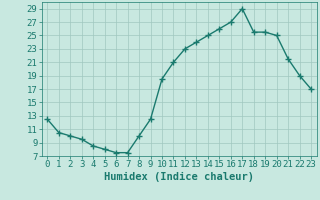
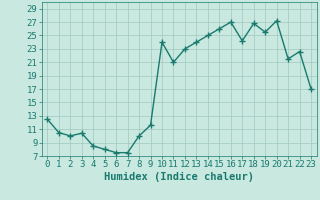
3: 9.5 -> 10.4
9: 12.5 -> 11.6
10: 18.5 -> 24.0
17: 29.0 -> 24.2
18: 25.5 -> 26.8
20: 25.0 -> 27.2
22: 19.0 -> 22.6
